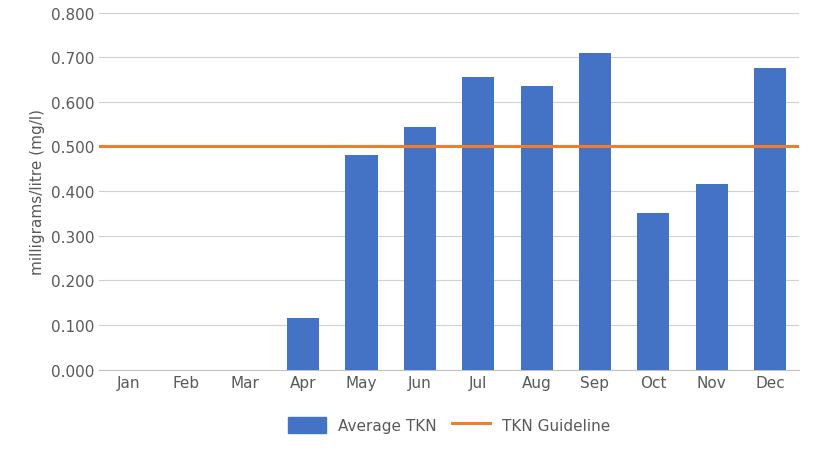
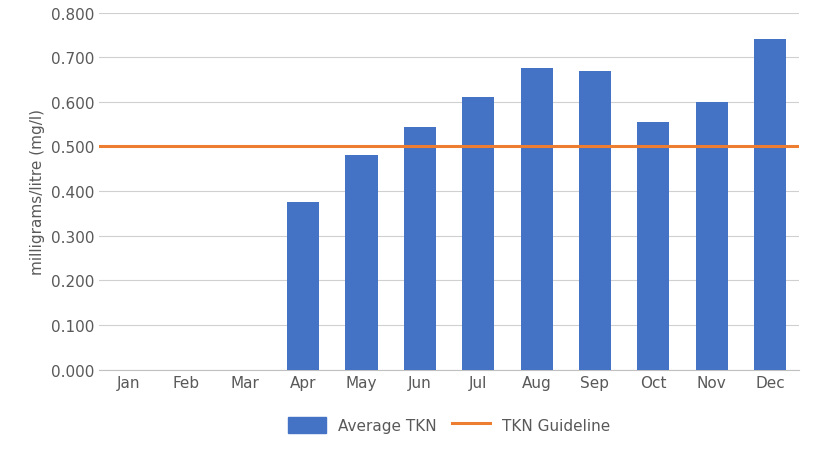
Apr: 0.115 -> 0.375
Jul: 0.655 -> 0.610
Aug: 0.635 -> 0.675
Sep: 0.710 -> 0.670
Oct: 0.350 -> 0.555
Nov: 0.415 -> 0.600
Dec: 0.675 -> 0.740
